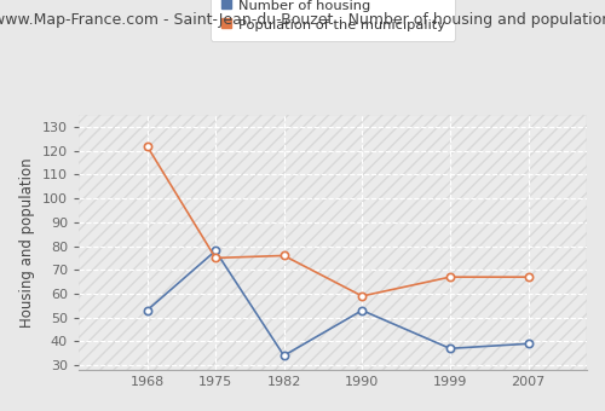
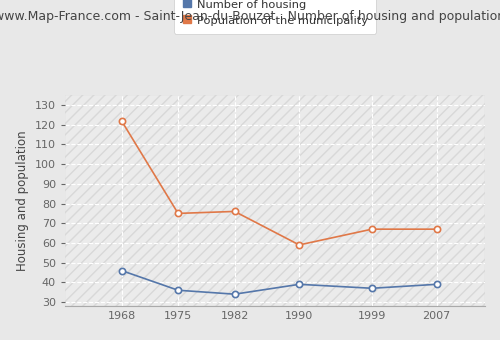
Number of housing/1968: 53 -> 46
Number of housing/1975: 78 -> 36
Number of housing/1990: 53 -> 39
